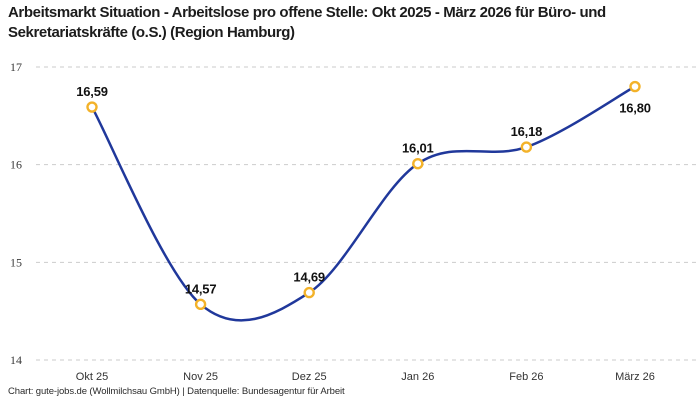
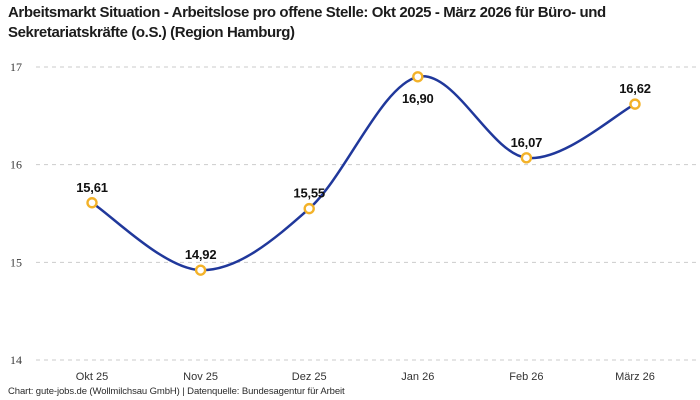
Okt 25: 16,59 -> 15,61
Nov 25: 14,57 -> 14,92
Dez 25: 14,69 -> 15,55
Jan 26: 16,01 -> 16,90
Feb 26: 16,18 -> 16,07
März 26: 16,80 -> 16,62
